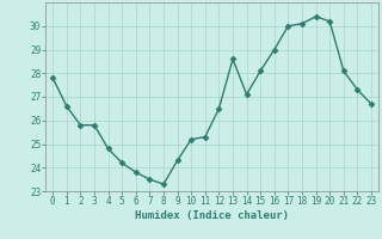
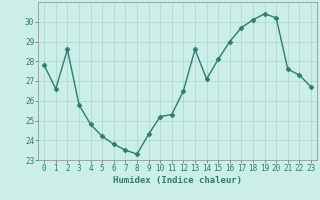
2: 25.8 -> 28.6
17: 30.0 -> 29.7
21: 28.1 -> 27.6
